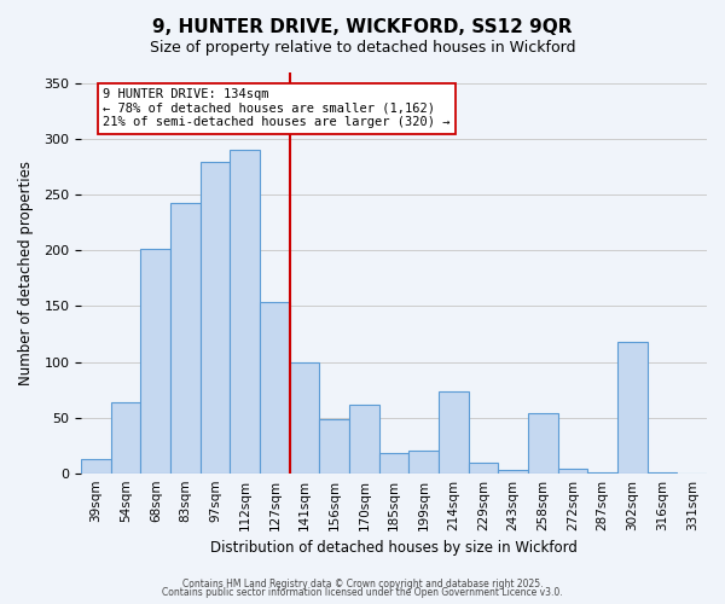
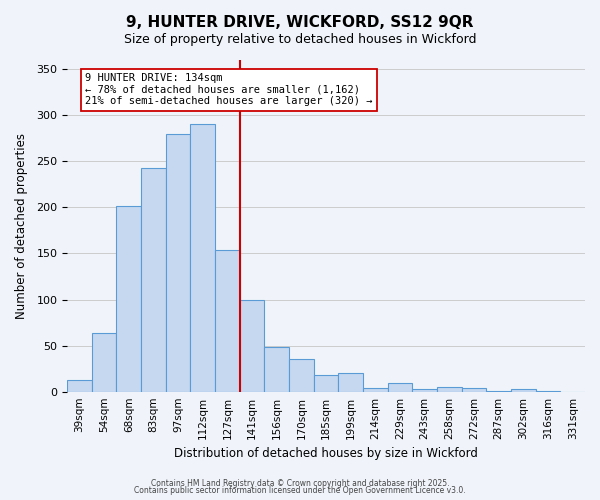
170sqm: 62 -> 36
214sqm: 74 -> 4
258sqm: 54 -> 5
302sqm: 118 -> 3
